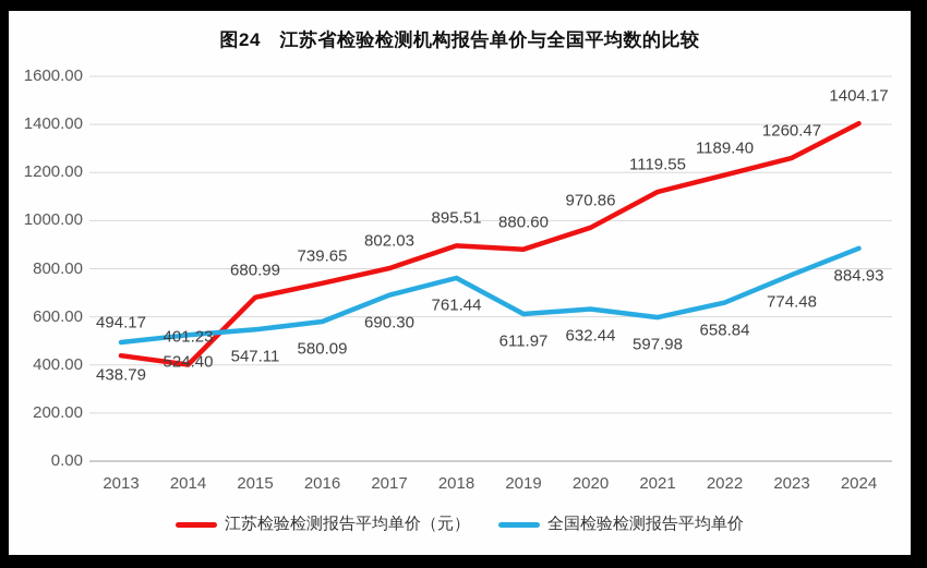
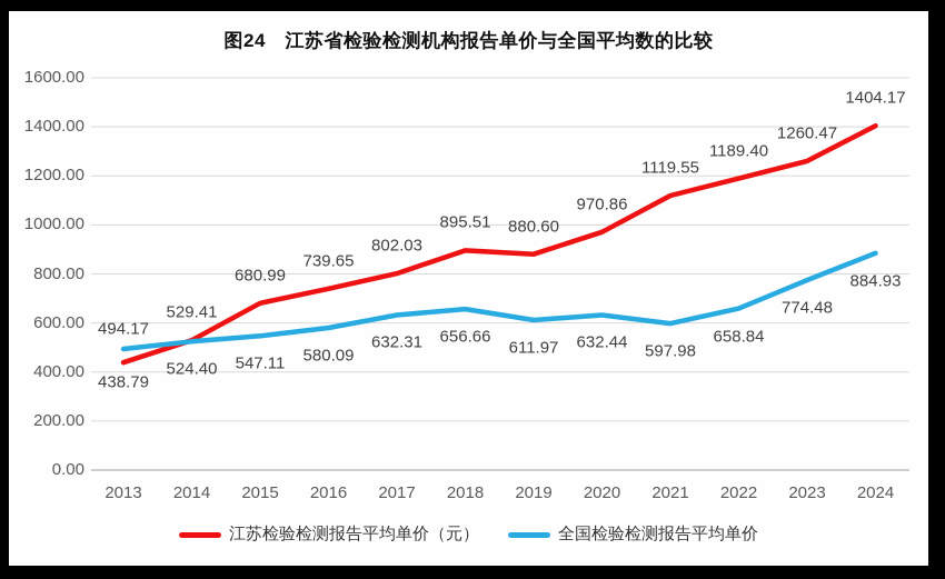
江苏检验检测报告平均单价（元）/2014: 401.23 -> 529.41
全国检验检测报告平均单价/2017: 690.30 -> 632.31
全国检验检测报告平均单价/2018: 761.44 -> 656.66
